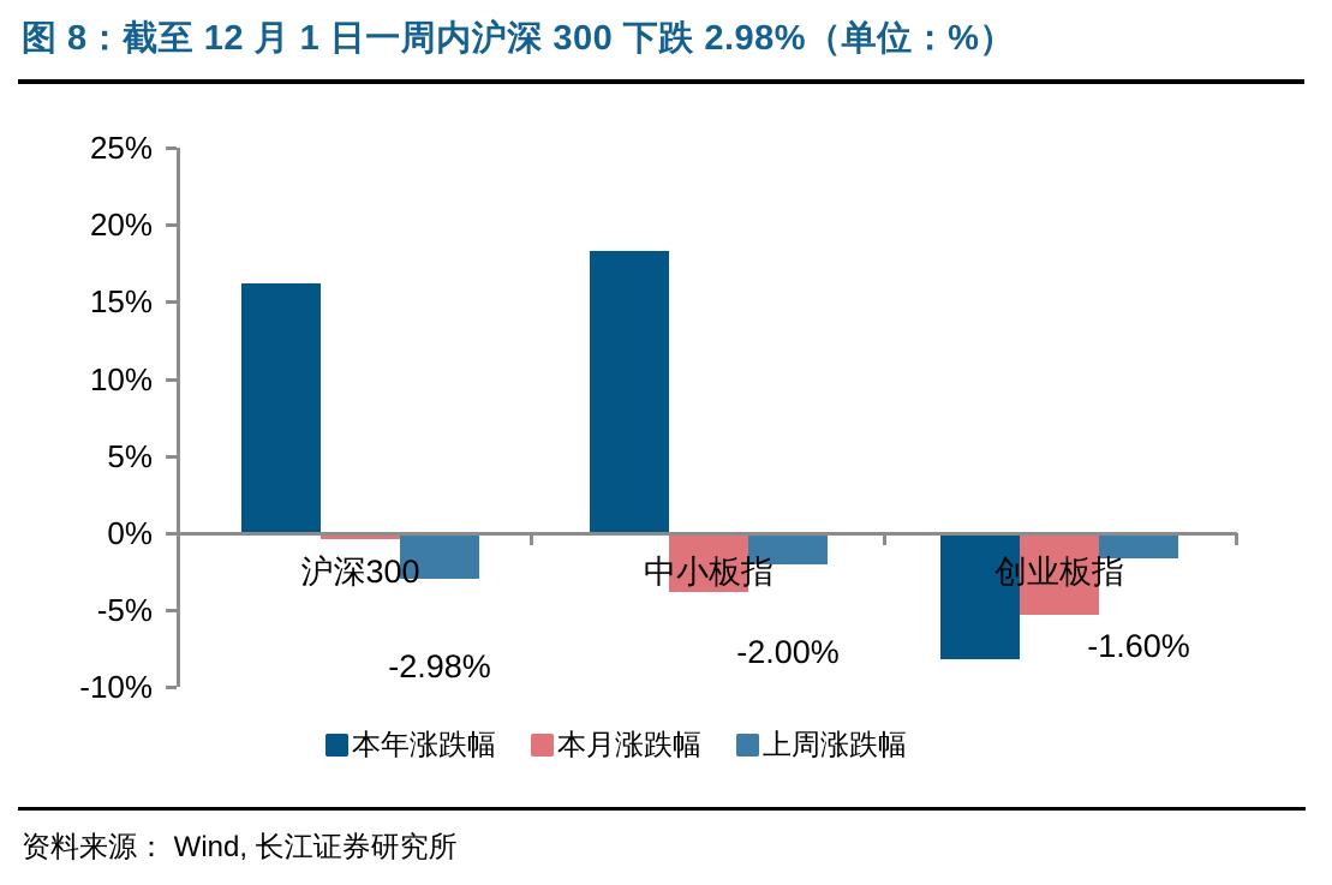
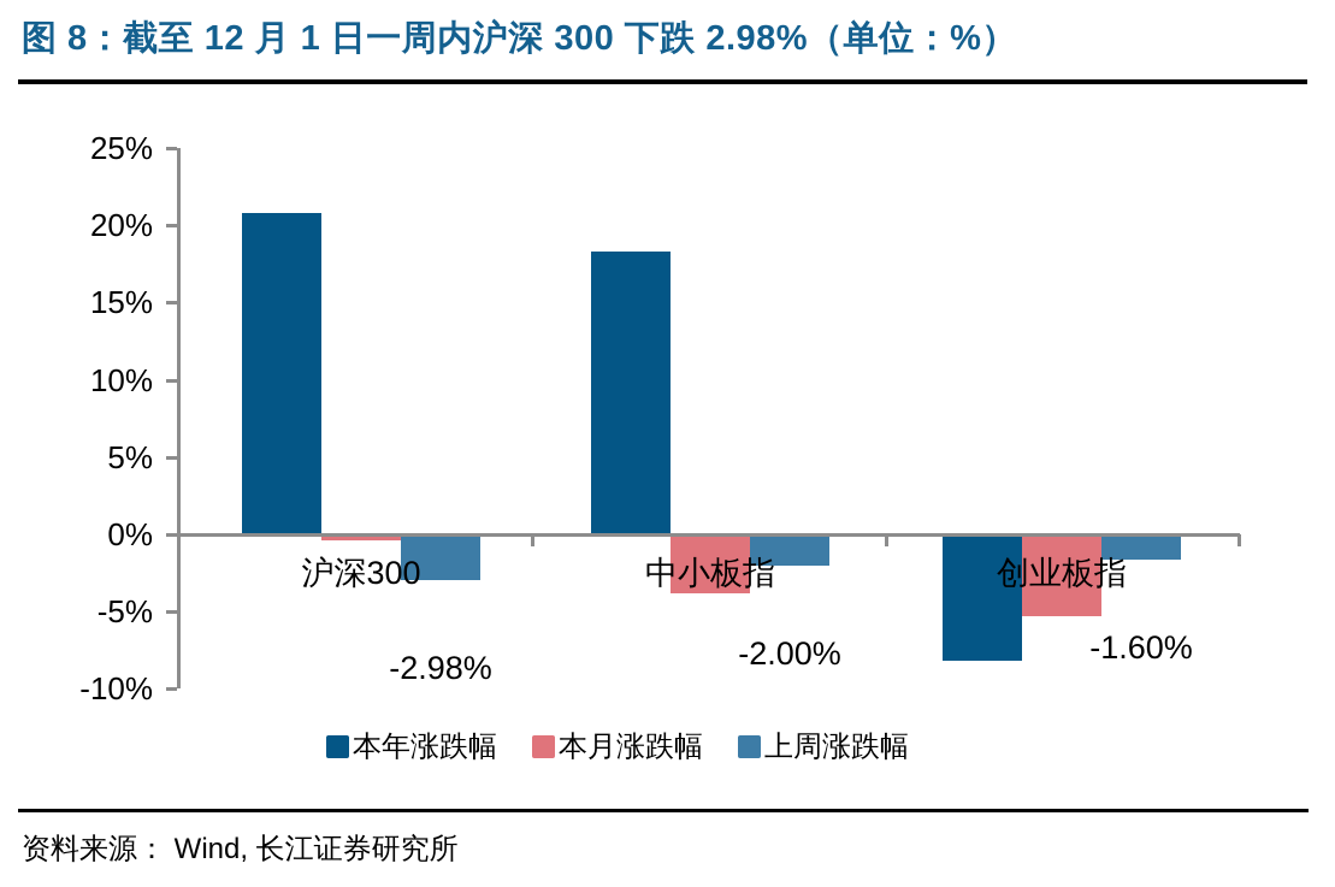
本年涨跌幅/沪深300: 16.2% -> 20.8%
